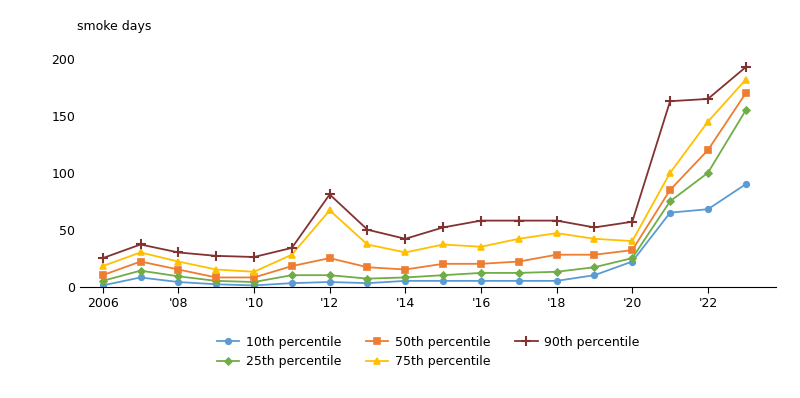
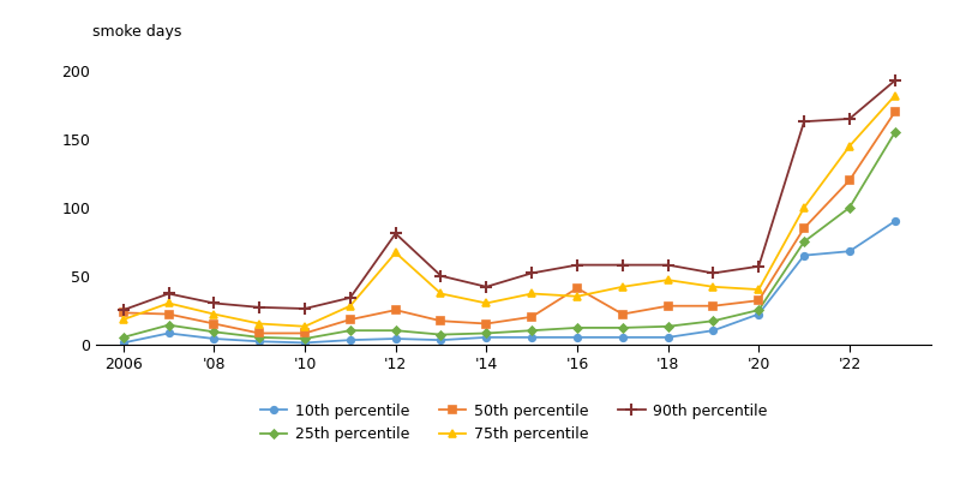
50th percentile/2006: 10 -> 23
50th percentile/'16: 20 -> 41
